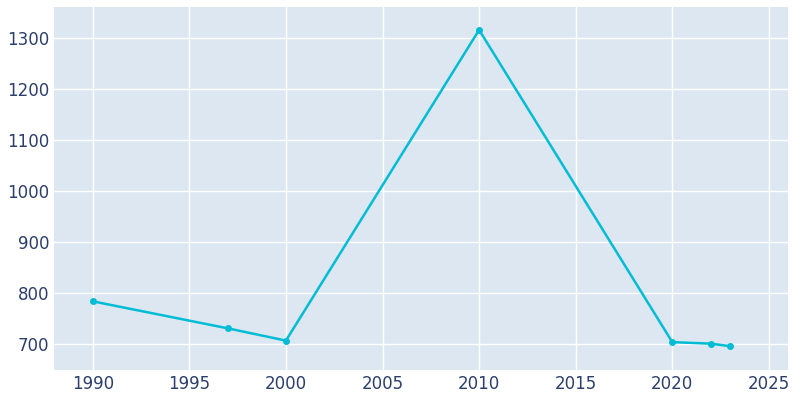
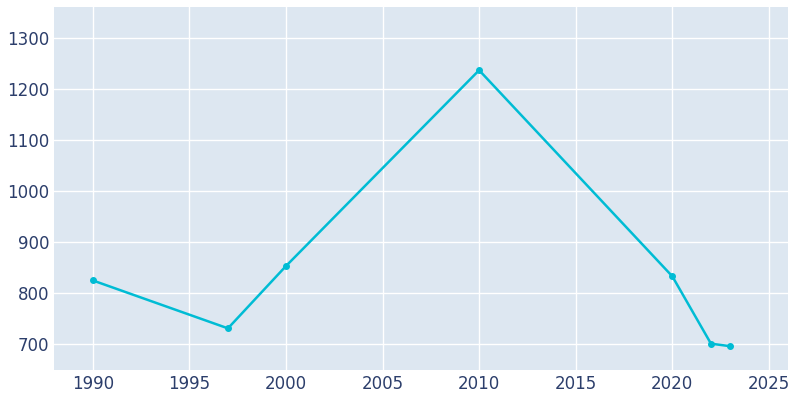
1990: 783 -> 824
2000: 706 -> 852
2010: 1315 -> 1236
2020: 703 -> 832
